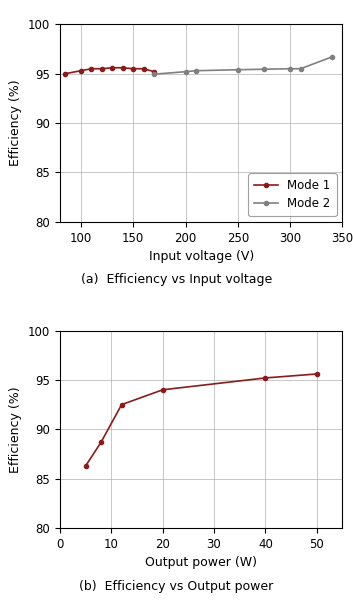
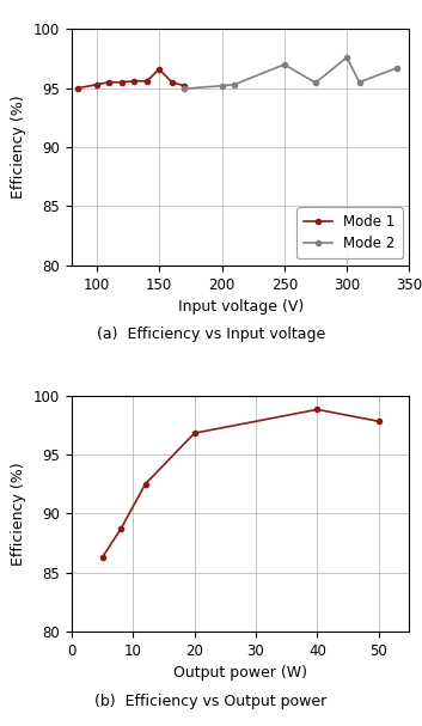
Mode 1/150: 95.5 -> 96.6
Mode 2/250: 95.4 -> 97.0
Mode 2/300: 95.5 -> 97.6
20: 94.0 -> 96.8
40: 95.2 -> 98.8
50: 95.6 -> 97.8
